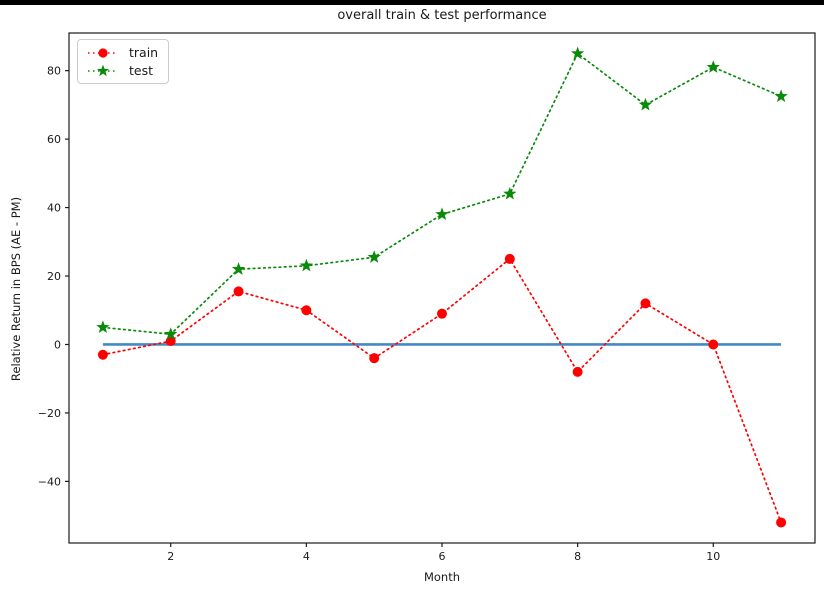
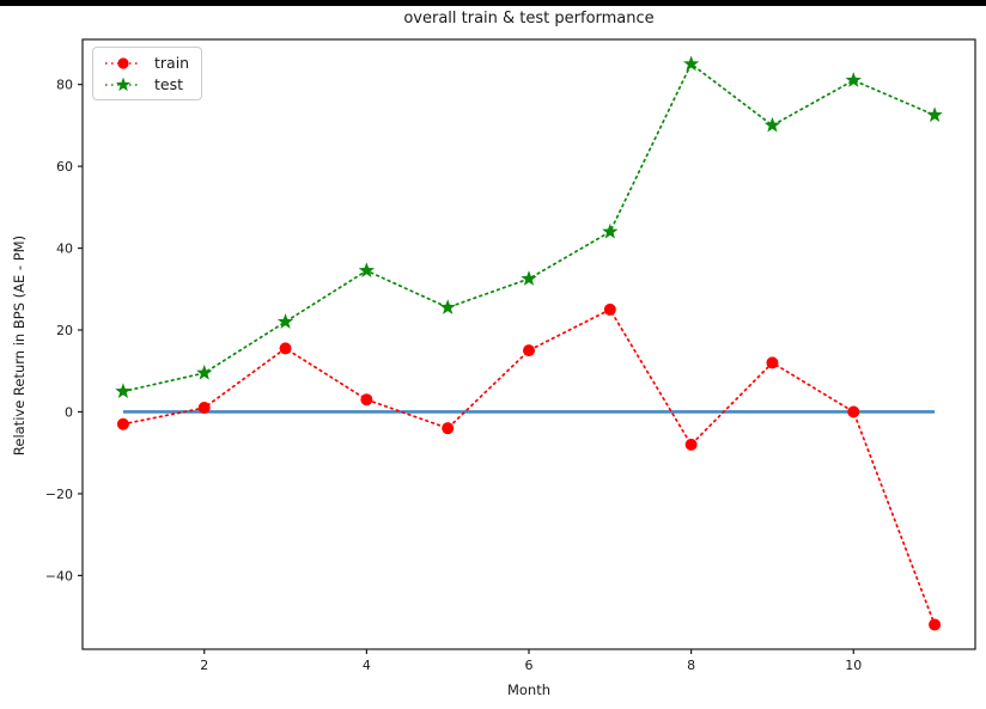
test/2: 3 -> 10
train/4: 10 -> 3
test/4: 23 -> 34
train/6: 9 -> 15
test/6: 38 -> 32
